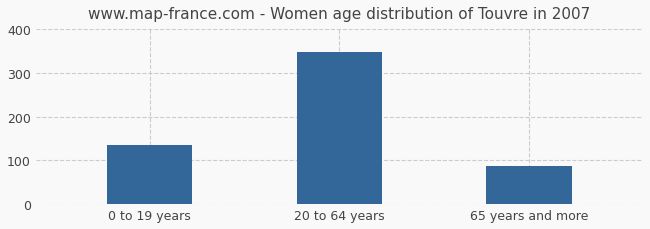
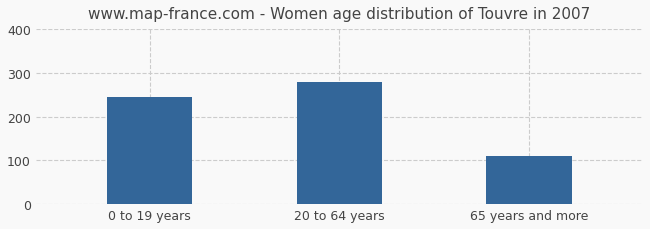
0 to 19 years: 135 -> 245
20 to 64 years: 348 -> 280
65 years and more: 87 -> 110
